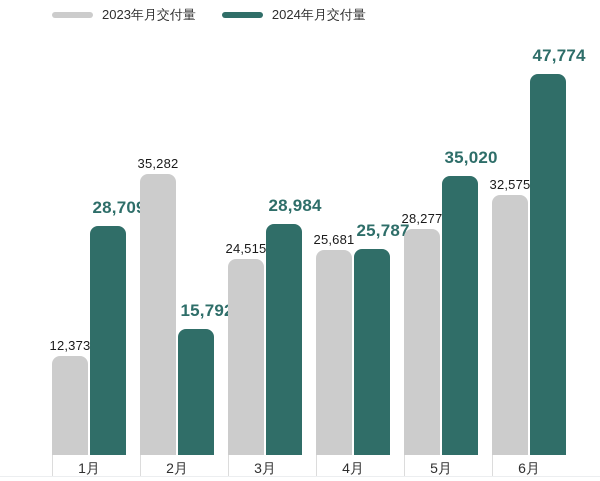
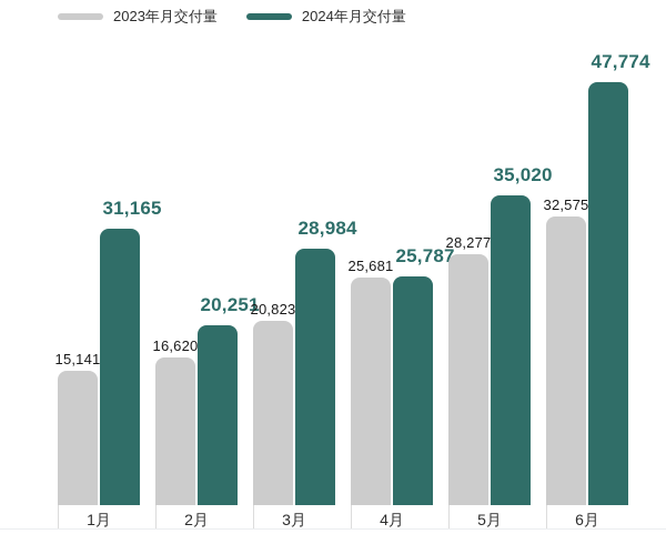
2023年月交付量/1月: 12,373 -> 15,141
2024年月交付量/1月: 28,709 -> 31,165
2023年月交付量/2月: 35,282 -> 16,620
2024年月交付量/2月: 15,792 -> 20,251
2023年月交付量/3月: 24,515 -> 20,823
